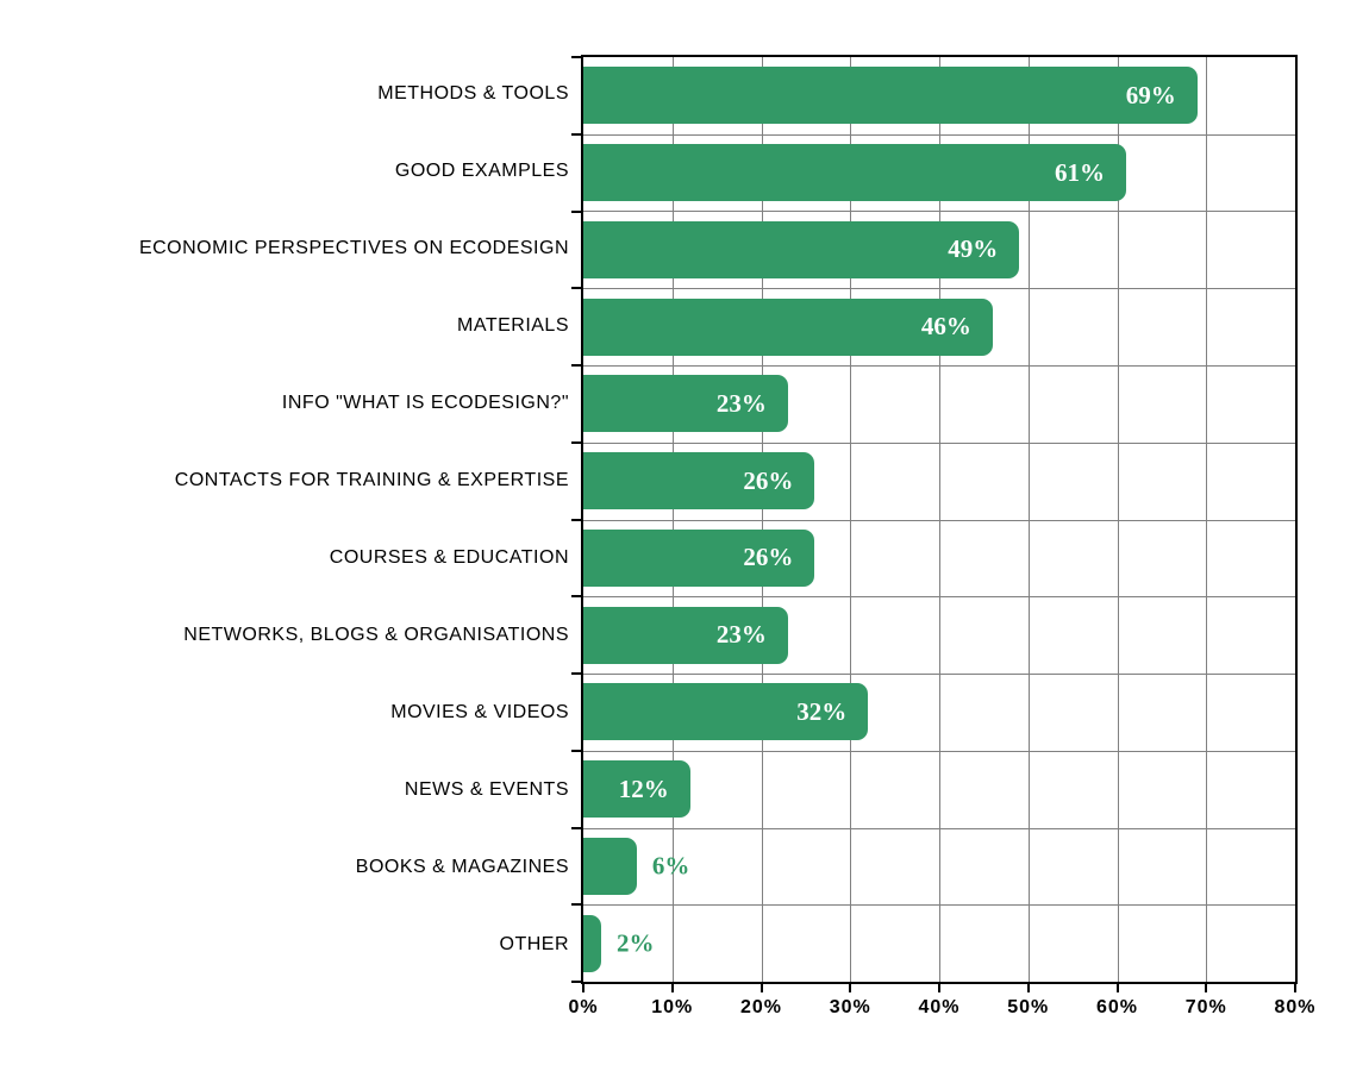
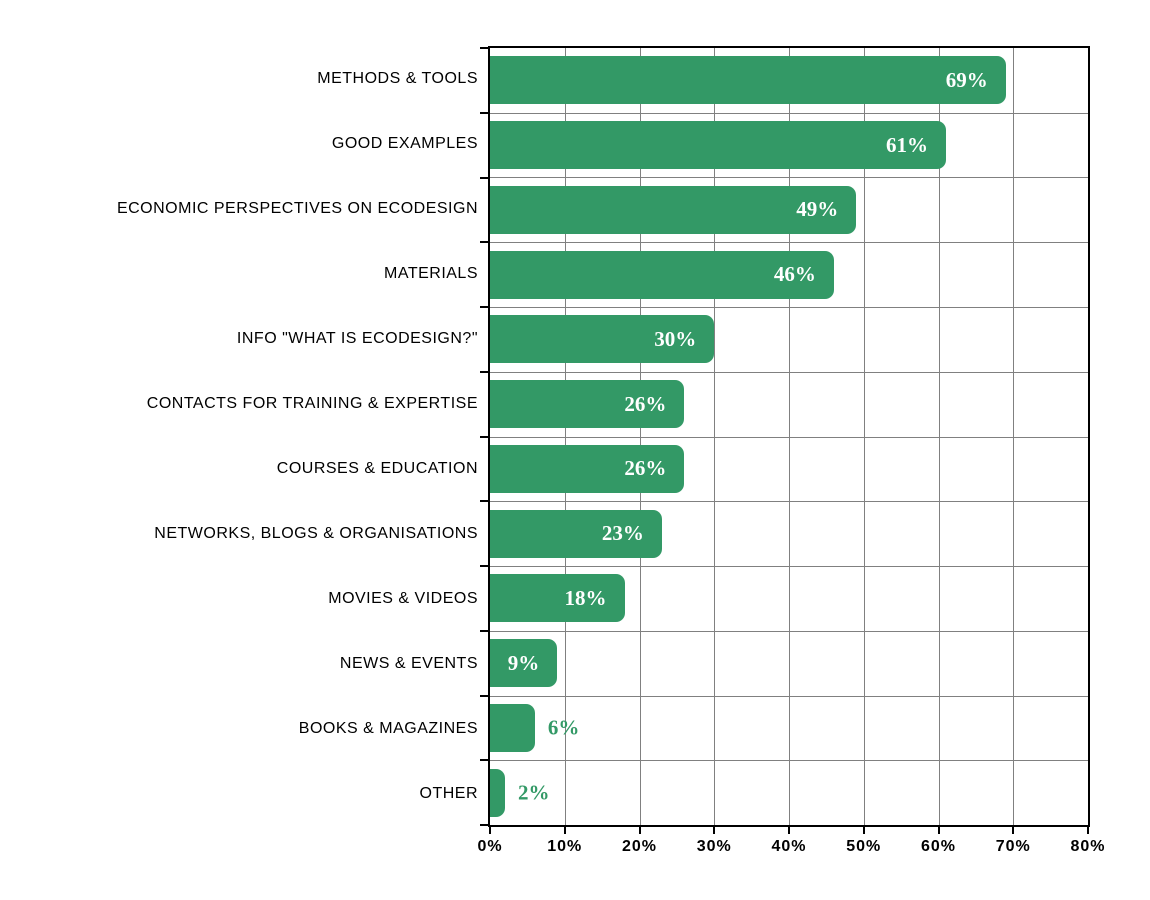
INFO "WHAT IS ECODESIGN?": 23% -> 30%
MOVIES & VIDEOS: 32% -> 18%
NEWS & EVENTS: 12% -> 9%
